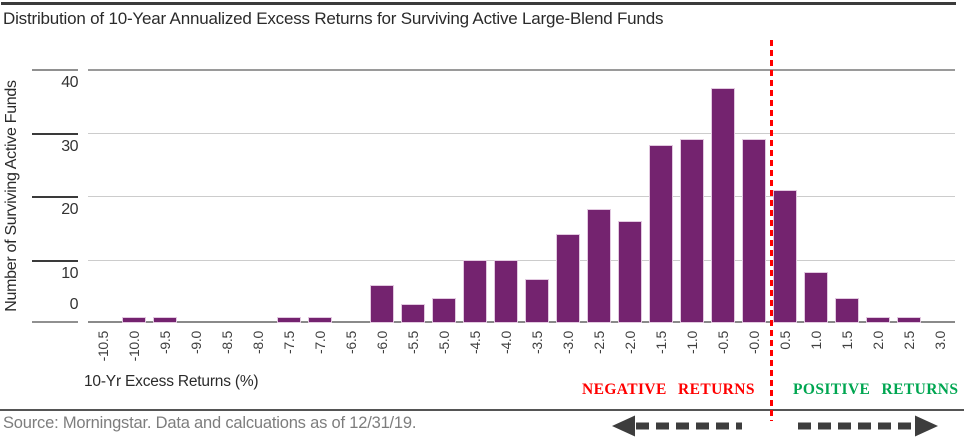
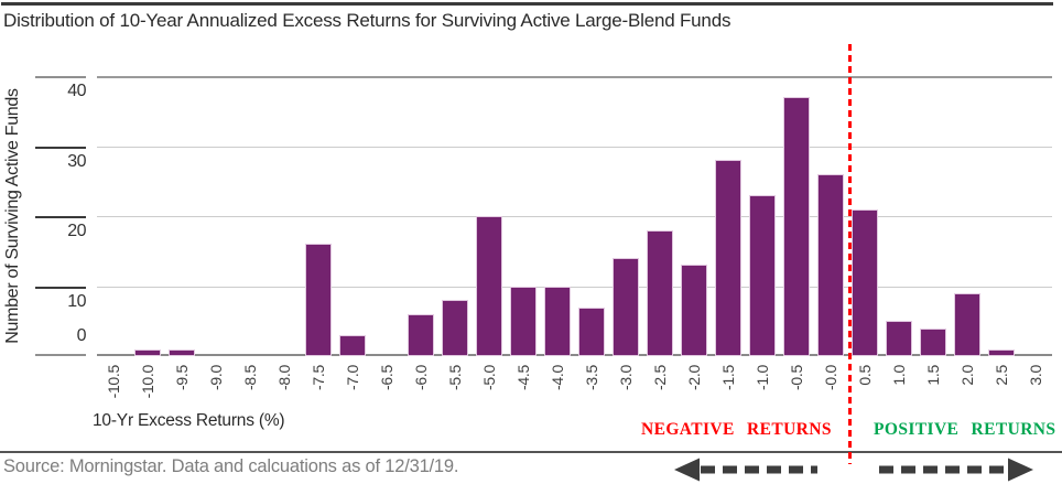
-7.5: 1 -> 16
-7.0: 1 -> 3
-5.5: 3 -> 8
-5.0: 4 -> 20
-2.0: 16 -> 13
-1.0: 29 -> 23
-0.0: 29 -> 26
1.0: 8 -> 5
2.0: 1 -> 9
